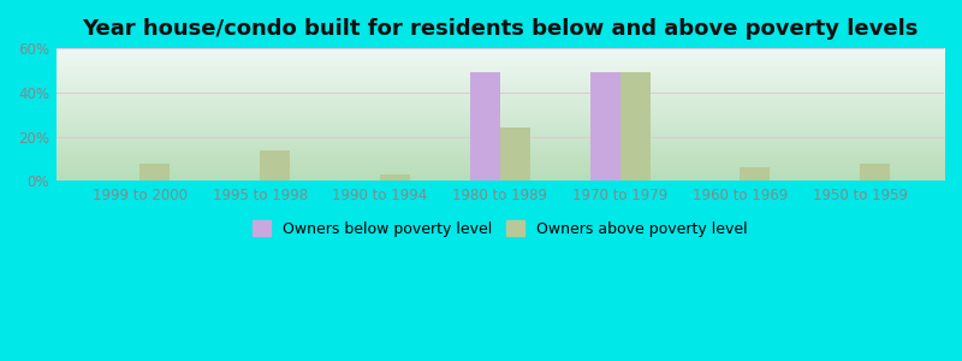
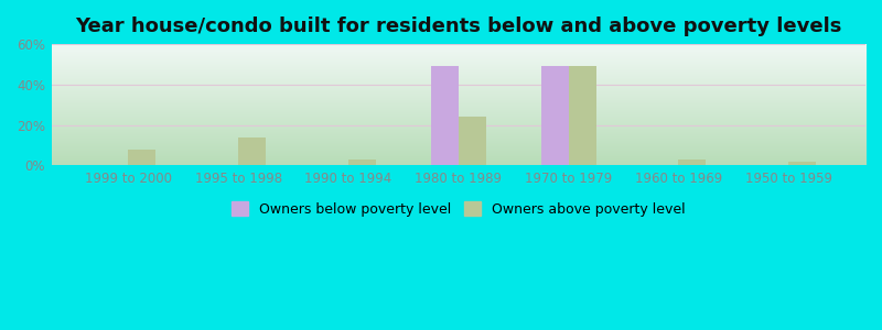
Owners above poverty level/1960 to 1969: 6% -> 3%
Owners above poverty level/1950 to 1959: 8% -> 2%
